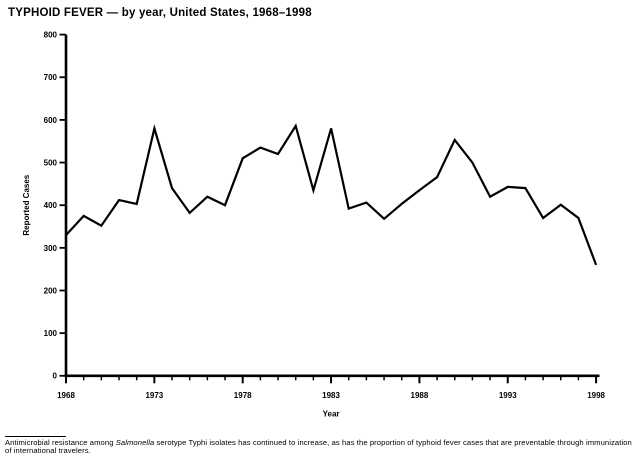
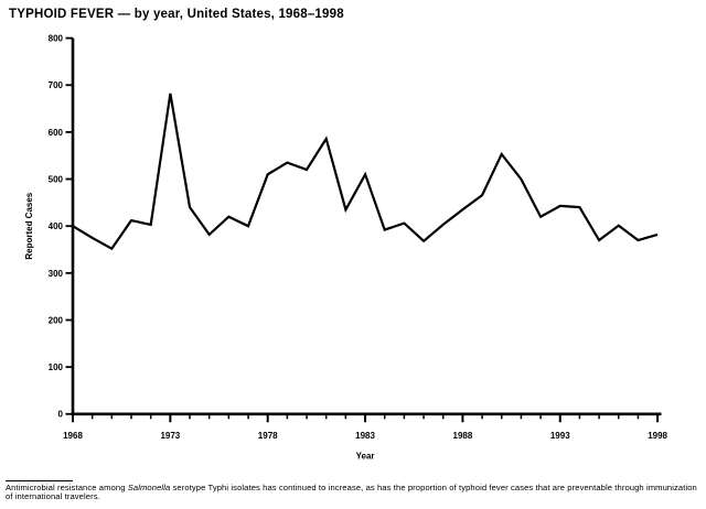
1968: 330 -> 400
1973: 580 -> 680
1983: 580 -> 510
1998: 260 -> 380
